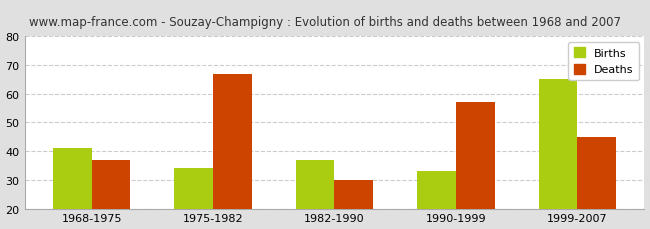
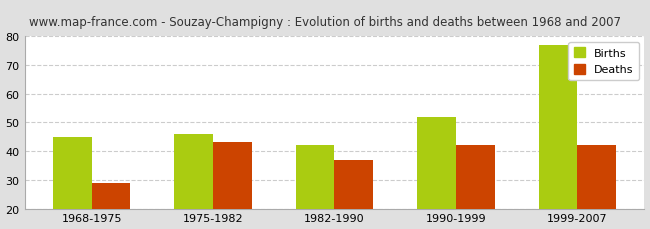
Births/1968-1975: 41 -> 45
Deaths/1968-1975: 37 -> 29
Births/1975-1982: 34 -> 46
Deaths/1975-1982: 67 -> 43
Births/1982-1990: 37 -> 42
Deaths/1982-1990: 30 -> 37
Births/1990-1999: 33 -> 52
Deaths/1990-1999: 57 -> 42
Births/1999-2007: 65 -> 77
Deaths/1999-2007: 45 -> 42
